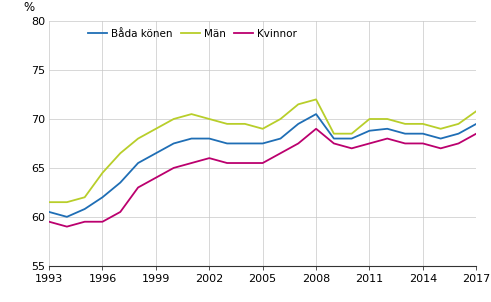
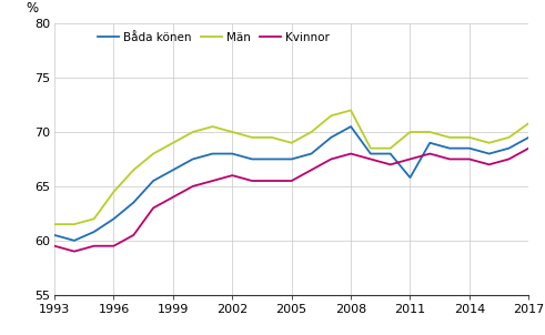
Kvinnor/2008: 69.0 -> 68.0
Båda könen/2011: 68.8 -> 65.8
